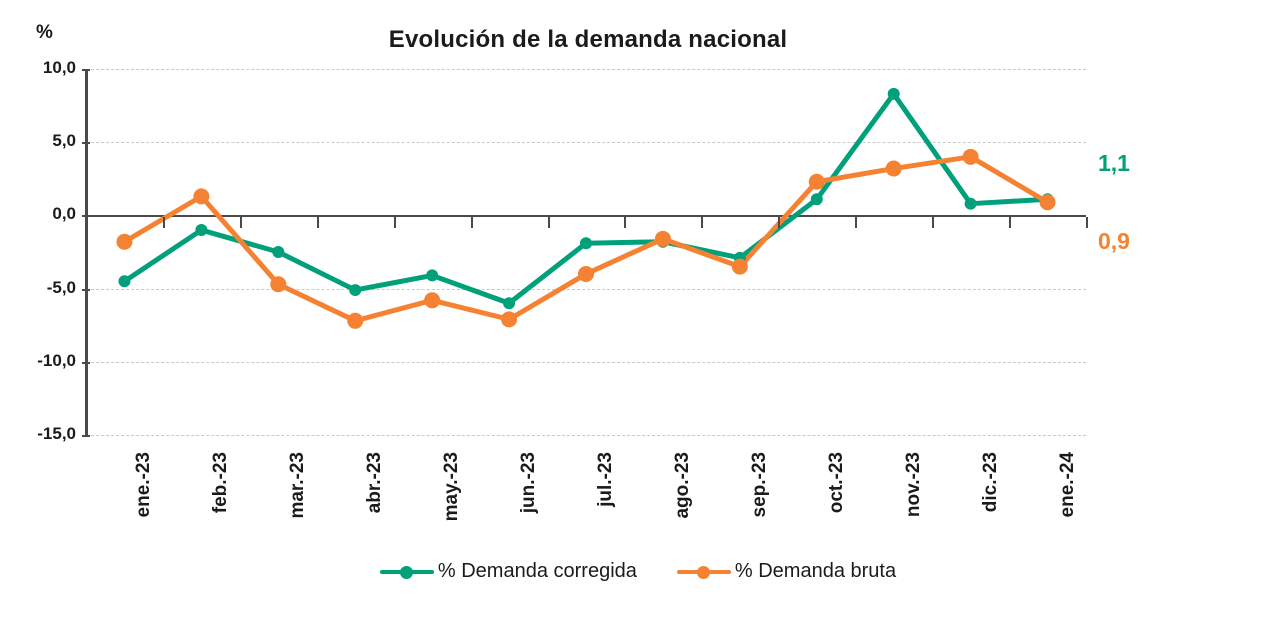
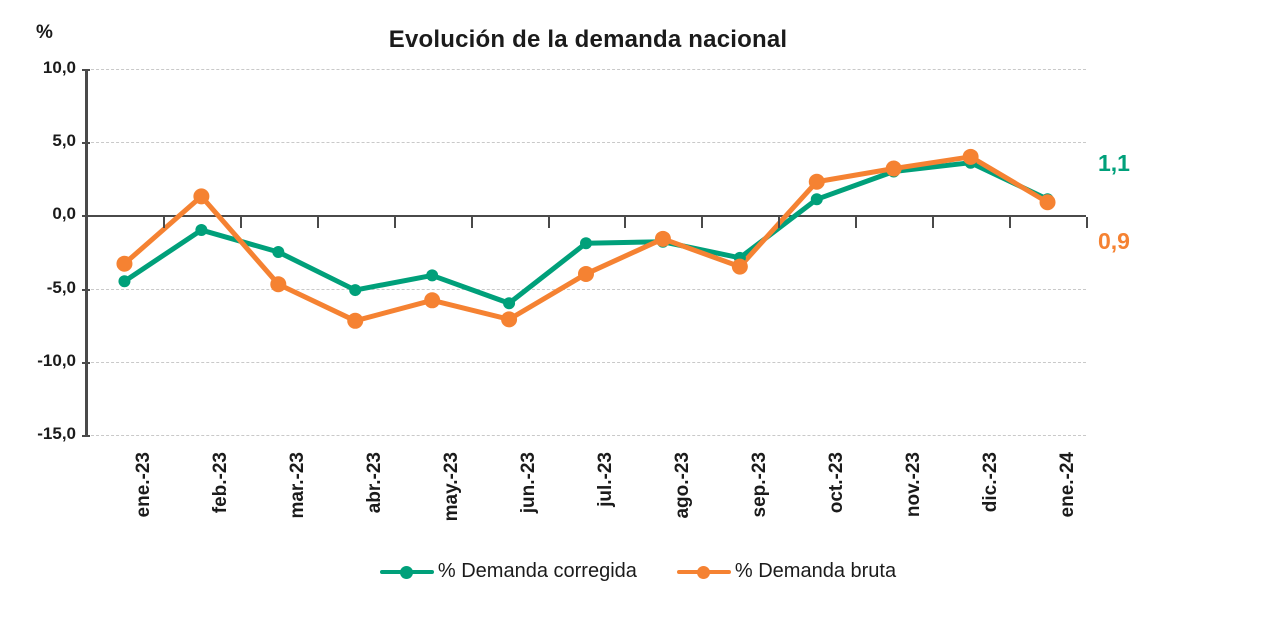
% Demanda bruta/ene.-23: -1,8 -> -3,3
% Demanda corregida/nov.-23: 8,3 -> 3,0
% Demanda corregida/dic.-23: 0,8 -> 3,6
